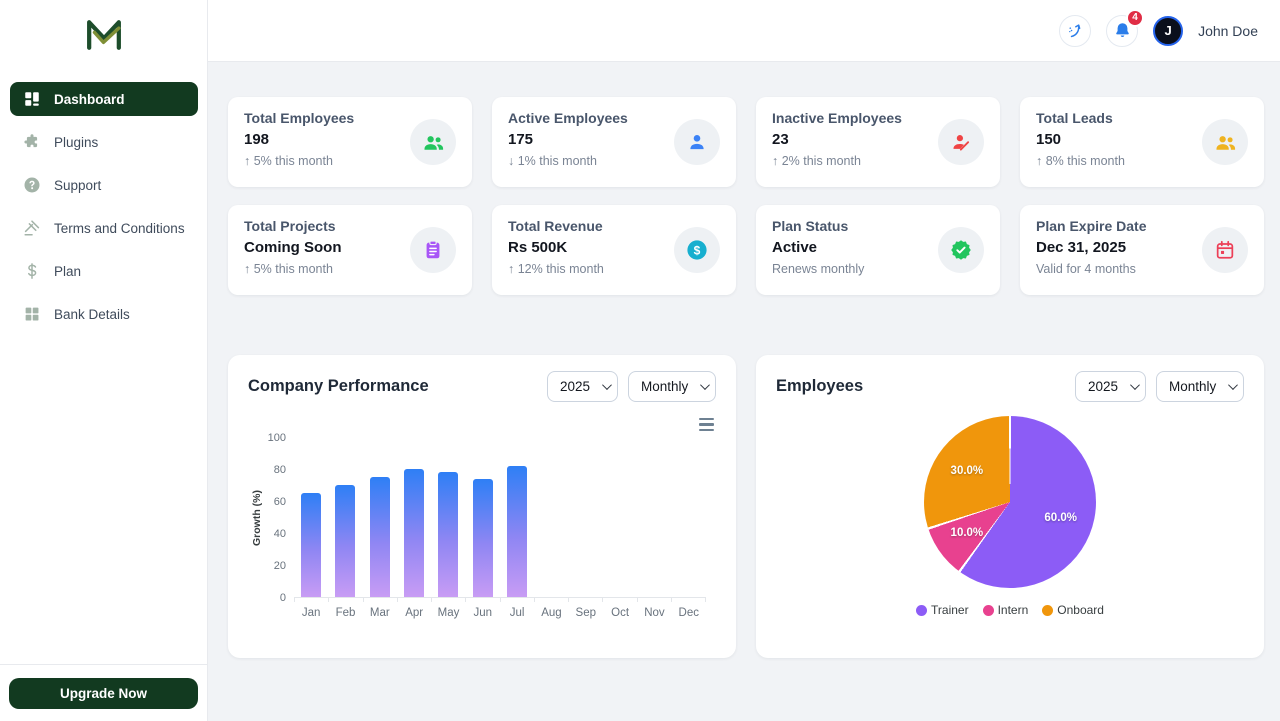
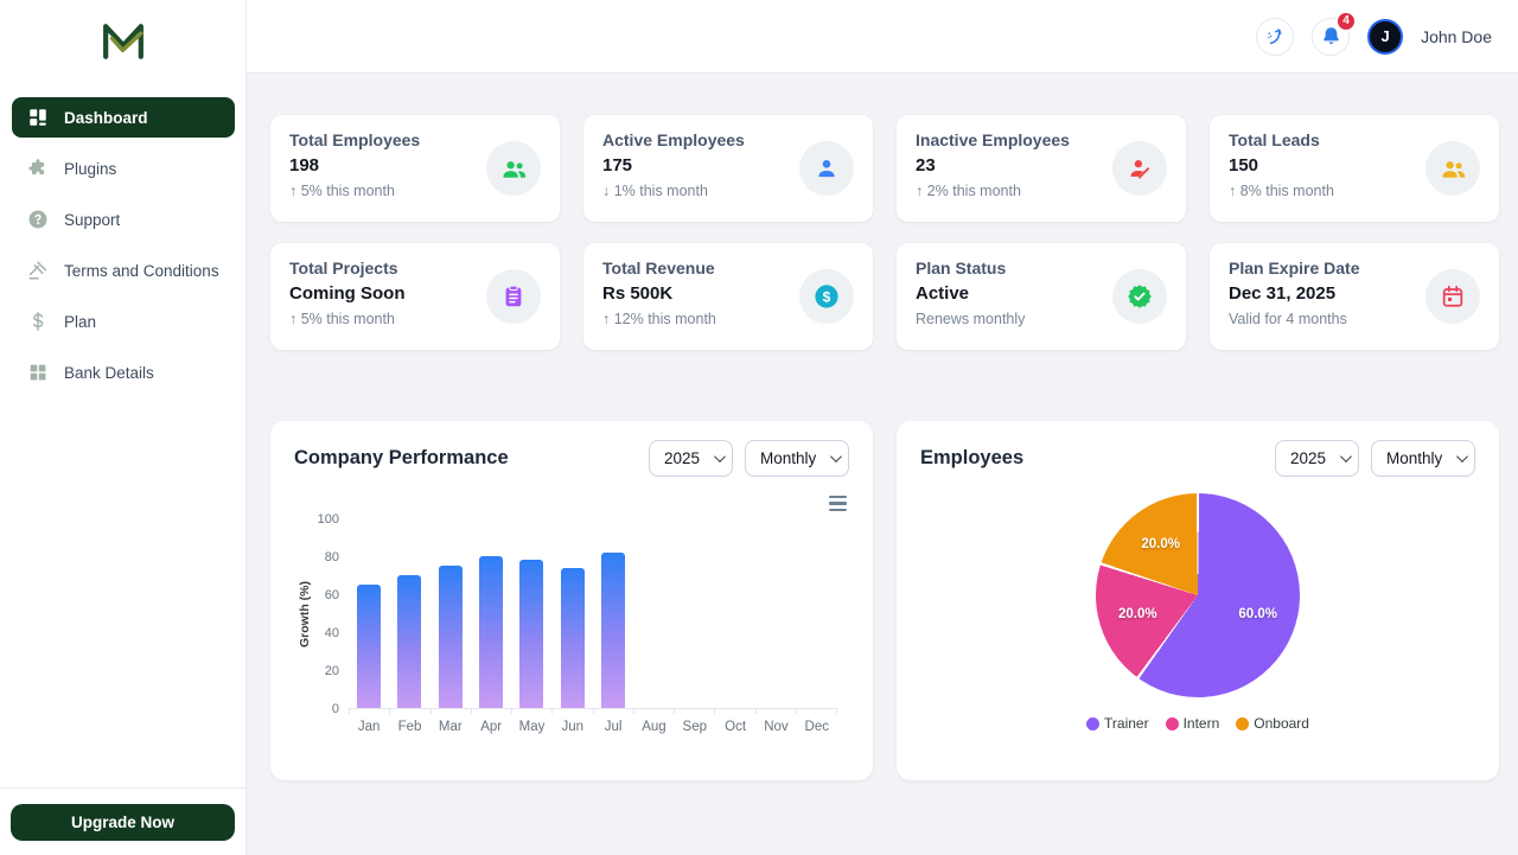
Employees/Intern: 10.0% -> 20.0%
Employees/Onboard: 30.0% -> 20.0%
